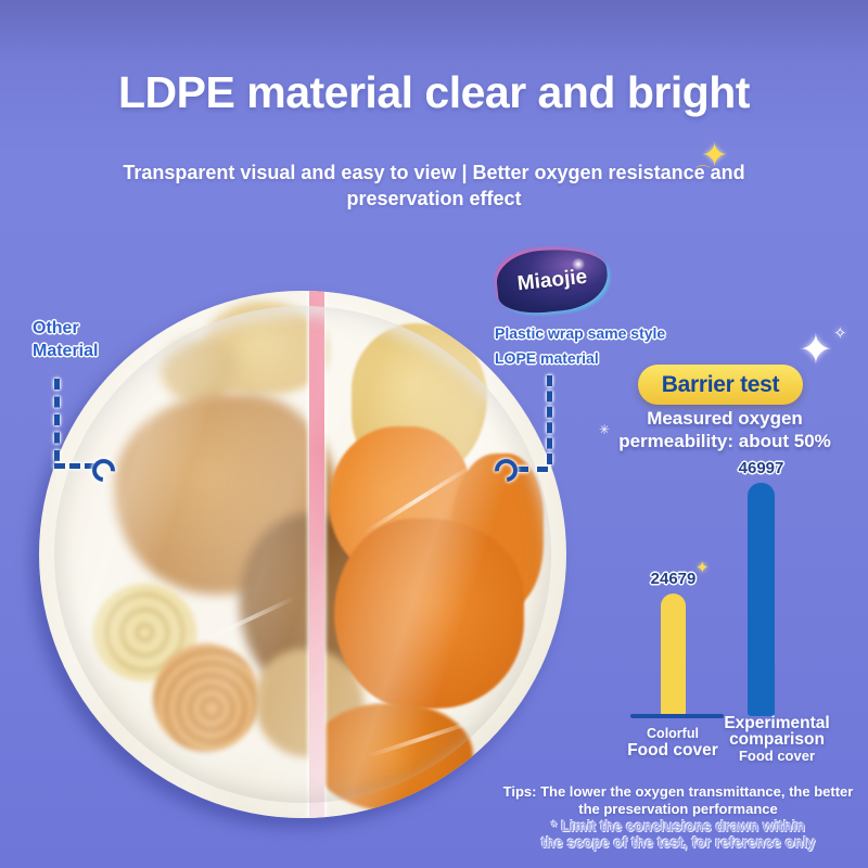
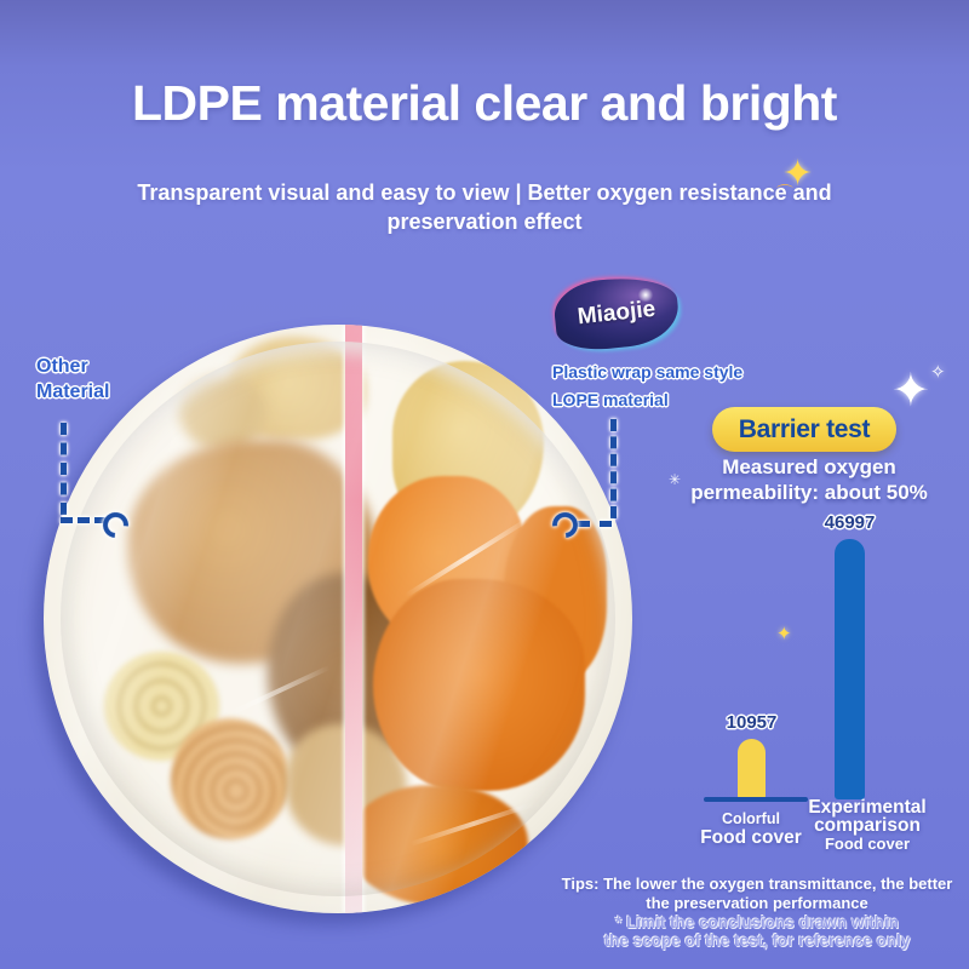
Colorful Food cover: 24679 -> 10957
